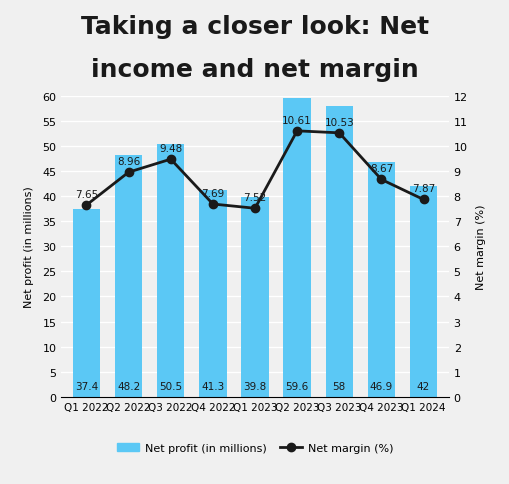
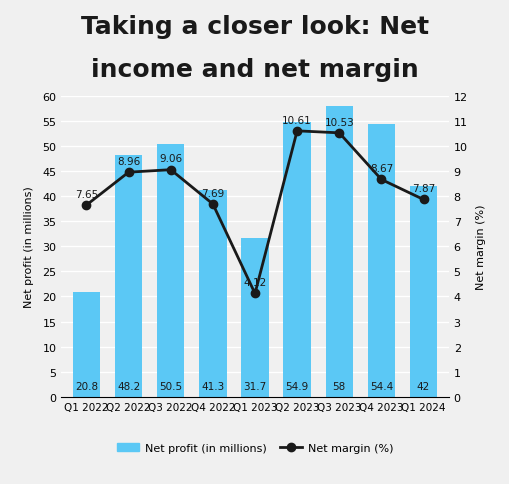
Net profit (in millions)/Q1 2022: 37.4 -> 20.8
Net margin (%)/Q3 2022: 9.48 -> 9.06
Net profit (in millions)/Q1 2023: 39.8 -> 31.7
Net margin (%)/Q1 2023: 7.52 -> 4.12
Net profit (in millions)/Q2 2023: 59.6 -> 54.9
Net profit (in millions)/Q4 2023: 46.9 -> 54.4
